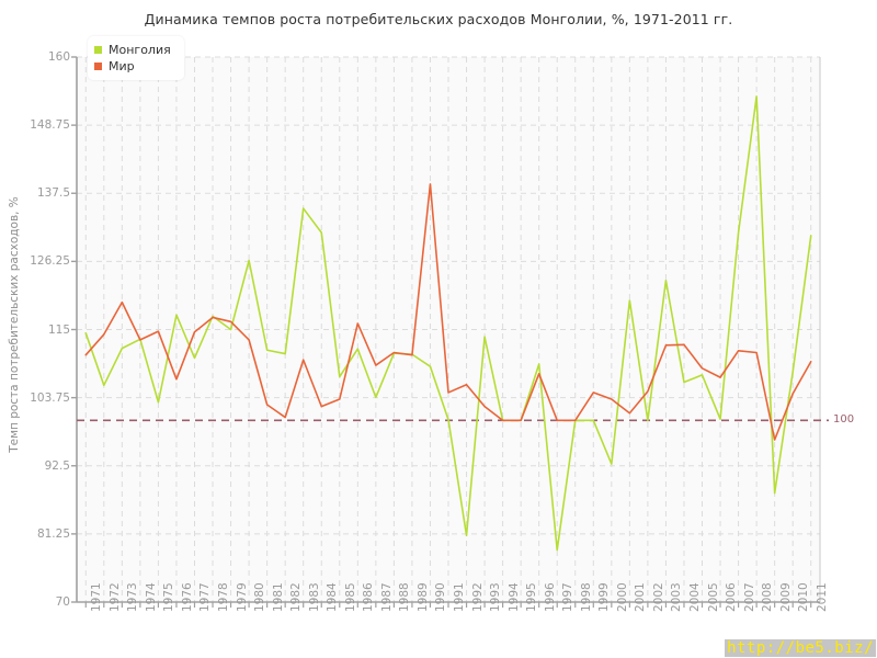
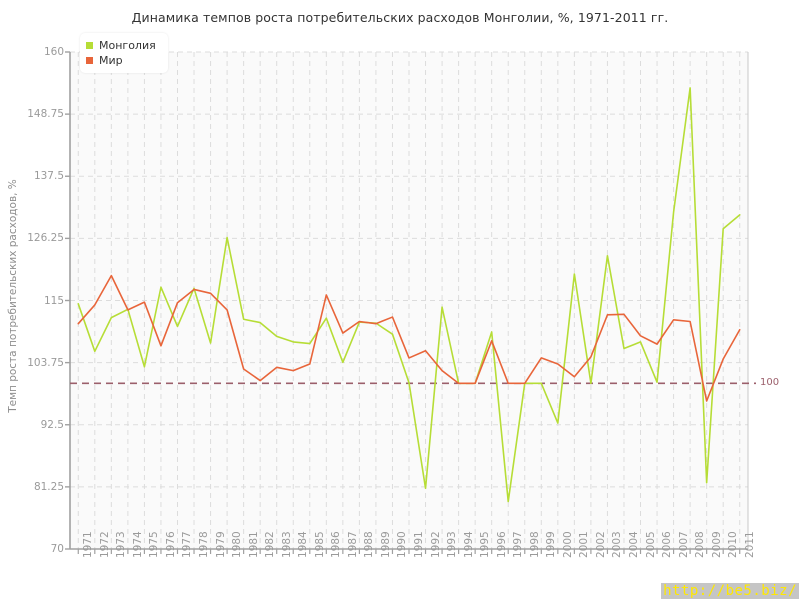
Монголия/1979: 115 -> 107
Монголия/1983: 135 -> 108
Мир/1983: 110 -> 103
Монголия/1984: 131 -> 108
Мир/1990: 139 -> 112
Монголия/2009: 88 -> 82
Монголия/2010: 108 -> 128
